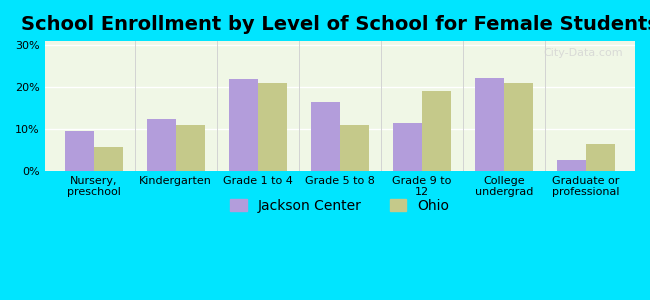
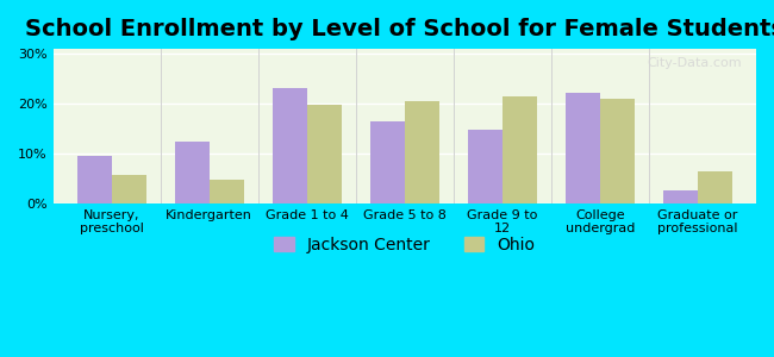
Ohio/Kindergarten: 11.0% -> 4.7%
Jackson Center/Grade 1 to 4: 22.0% -> 23.2%
Ohio/Grade 1 to 4: 21.0% -> 19.8%
Ohio/Grade 5 to 8: 11.0% -> 20.6%
Jackson Center/Grade 9 to 12: 11.5% -> 14.7%
Ohio/Grade 9 to 12: 19.0% -> 21.4%
